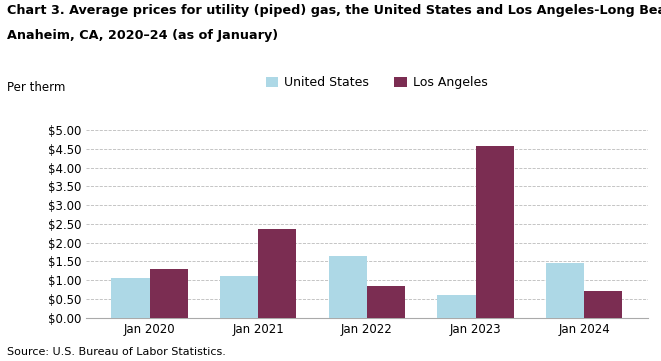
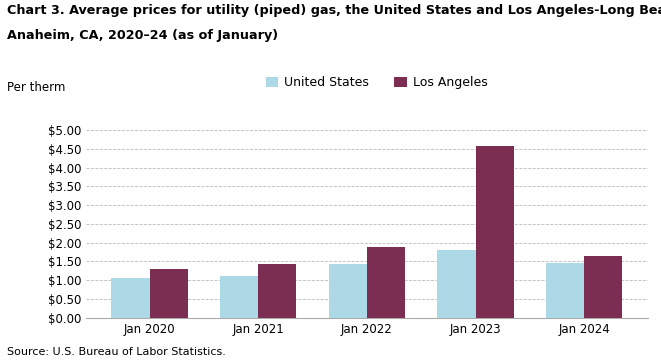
Los Angeles/Jan 2021: $2.35 -> $1.42
United States/Jan 2022: $1.65 -> $1.43
Los Angeles/Jan 2022: $0.85 -> $1.88
United States/Jan 2023: $0.60 -> $1.80
Los Angeles/Jan 2024: $0.70 -> $1.63
